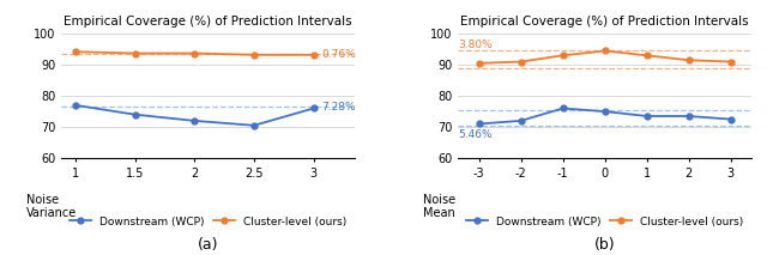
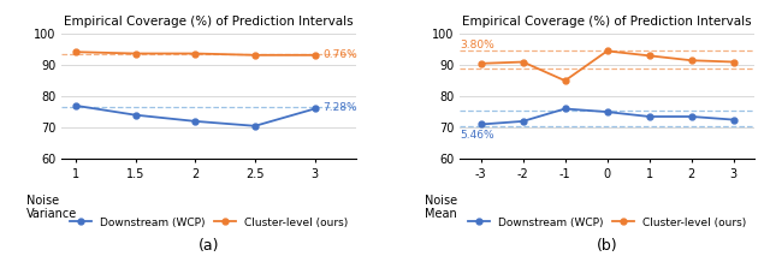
Cluster-level (ours)/-1: 93.0 -> 85.0
